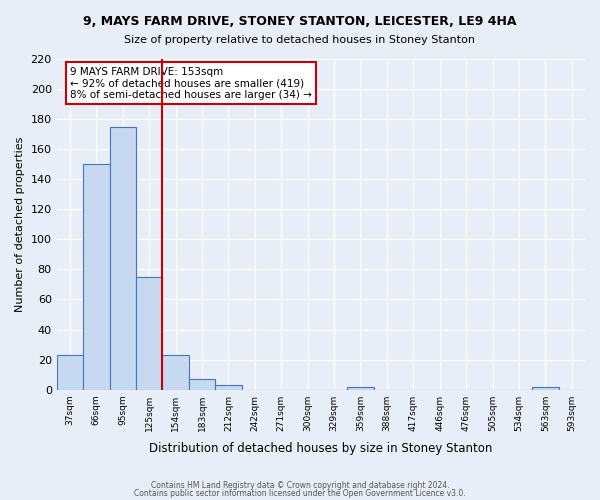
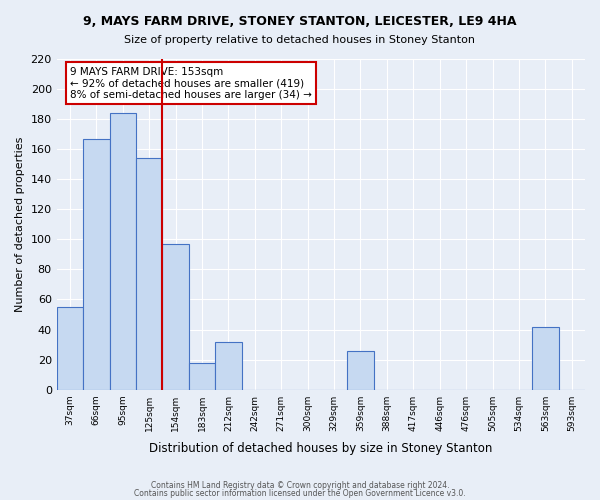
37sqm: 23 -> 55
66sqm: 150 -> 167
95sqm: 175 -> 184
125sqm: 75 -> 154
154sqm: 23 -> 97
183sqm: 7 -> 18
212sqm: 3 -> 32
359sqm: 2 -> 26
563sqm: 2 -> 42
